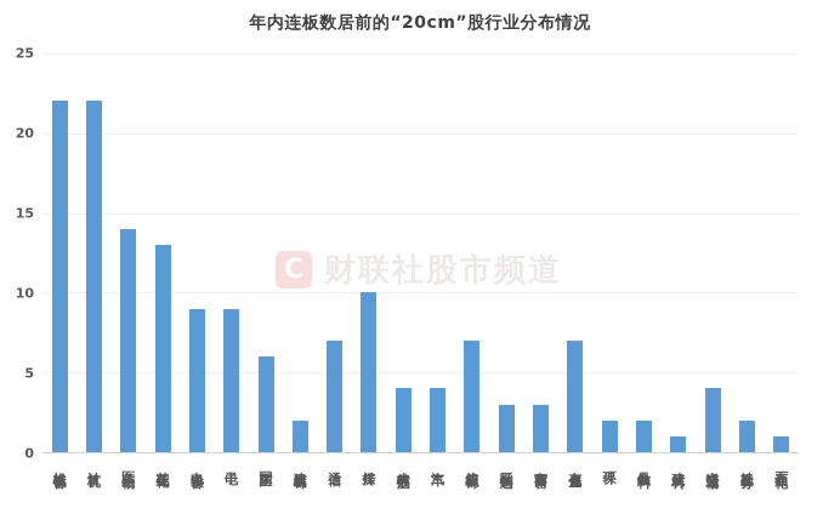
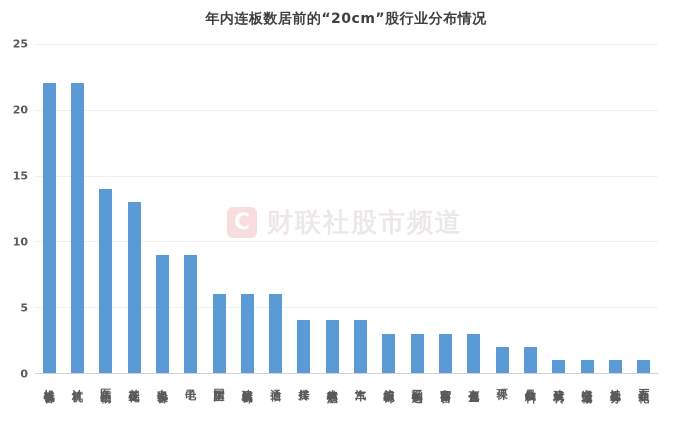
建筑装饰: 2 -> 6
通信: 7 -> 6
传媒: 10 -> 4
纺织服饰: 7 -> 3
有色金属: 7 -> 3
交通运输: 4 -> 1
社会服务: 2 -> 1
